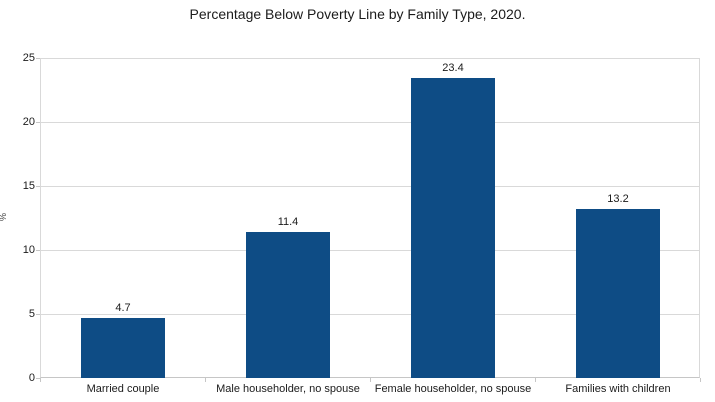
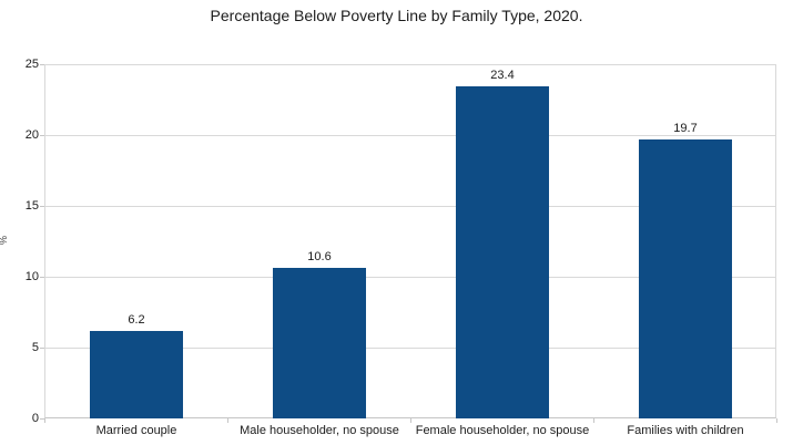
Married couple: 4.7 -> 6.2
Male householder, no spouse: 11.4 -> 10.6
Families with children: 13.2 -> 19.7
